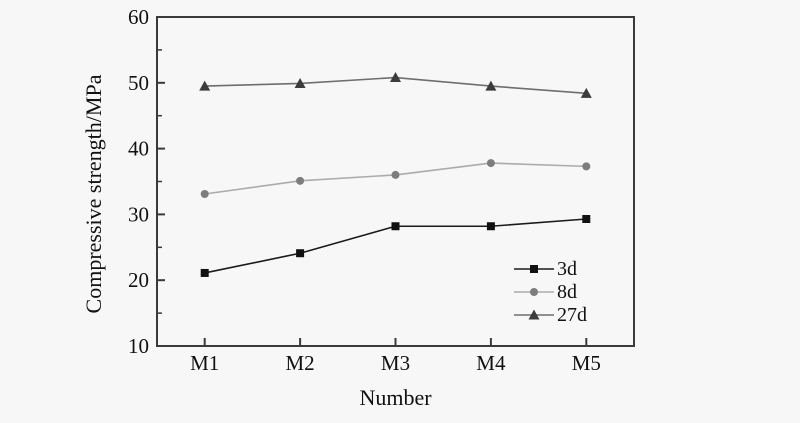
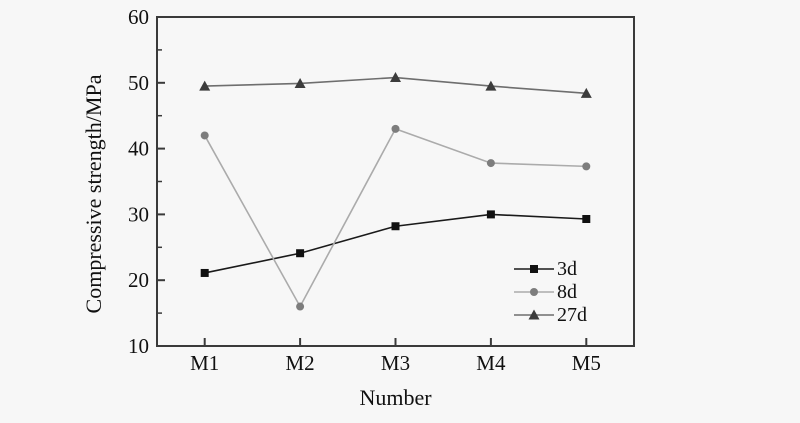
8d/M1: 33 -> 42
8d/M2: 35 -> 16
8d/M3: 36 -> 43
3d/M4: 28 -> 30
